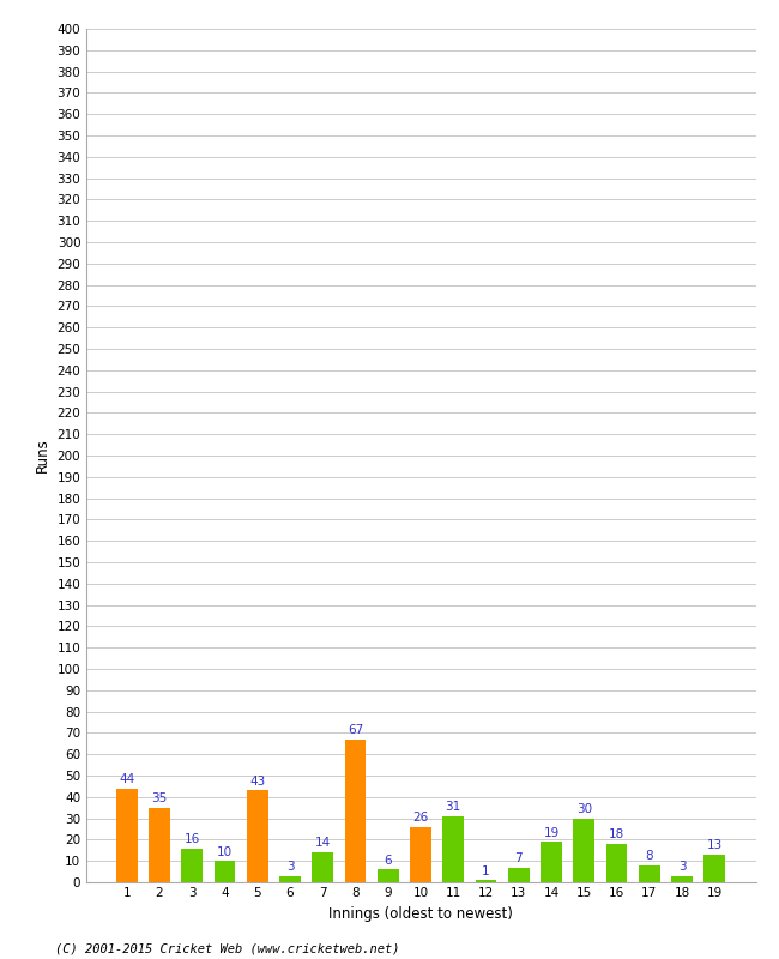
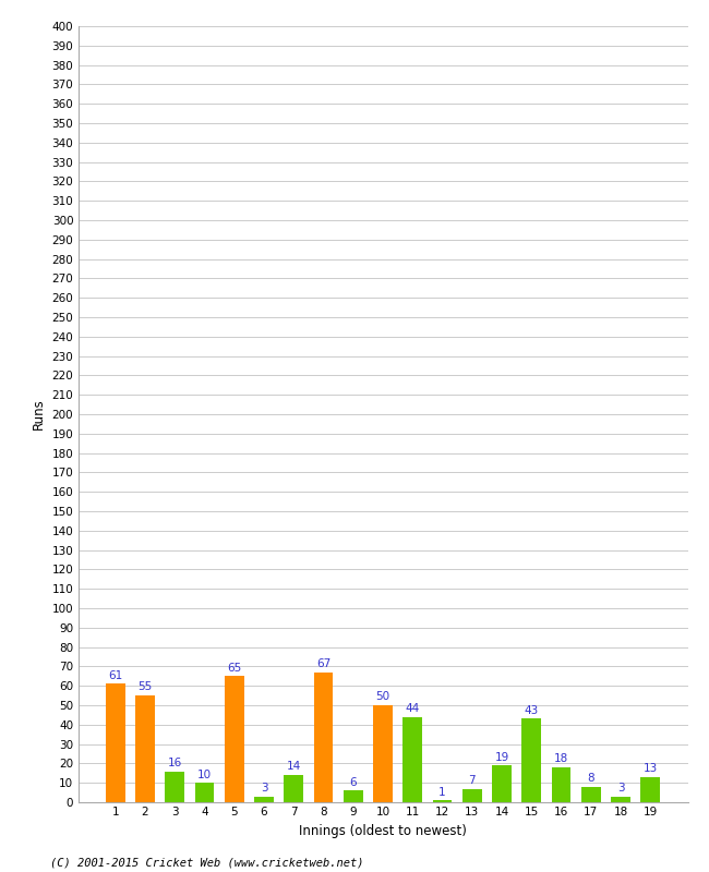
1: 44 -> 61
2: 35 -> 55
5: 43 -> 65
10: 26 -> 50
11: 31 -> 44
15: 30 -> 43
